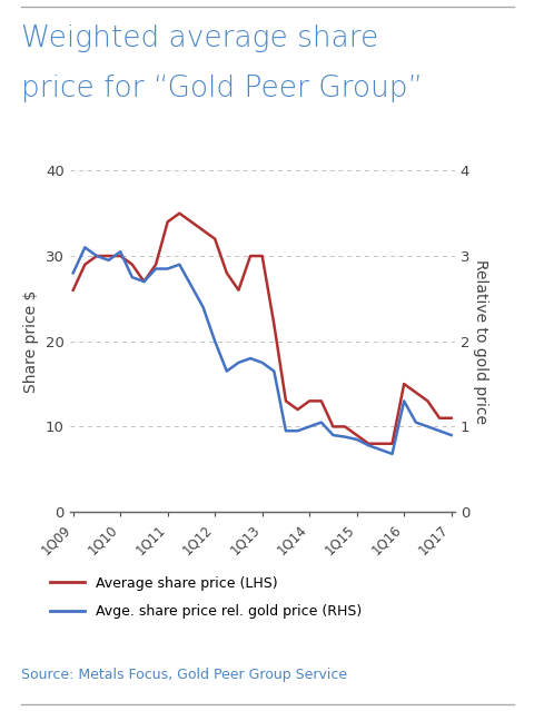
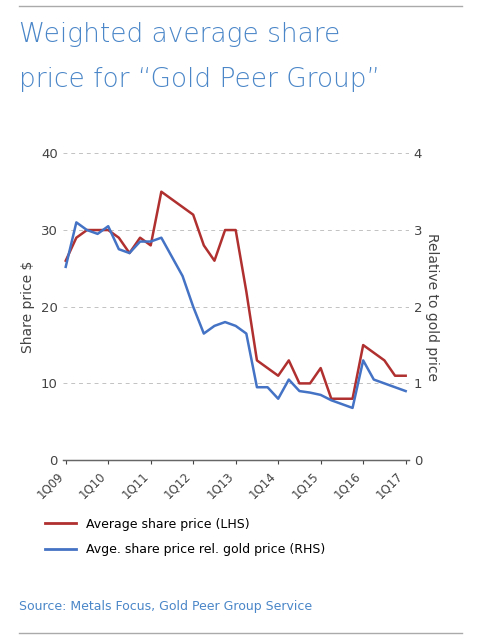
Avge. share price rel. gold price (RHS)/1Q09: 2.80 -> 2.52
Average share price (LHS)/1Q11: 34 -> 28
Average share price (LHS)/1Q14: 13 -> 11
Avge. share price rel. gold price (RHS)/1Q14: 1.00 -> 0.80
Average share price (LHS)/1Q15: 9 -> 12
